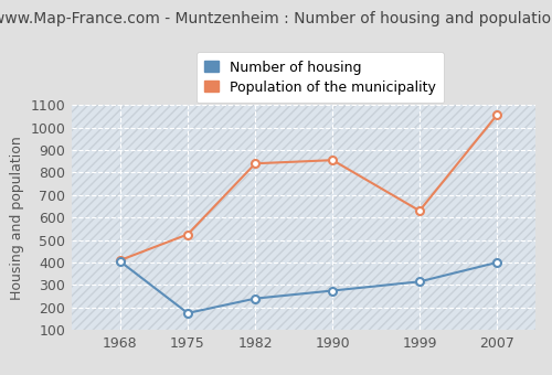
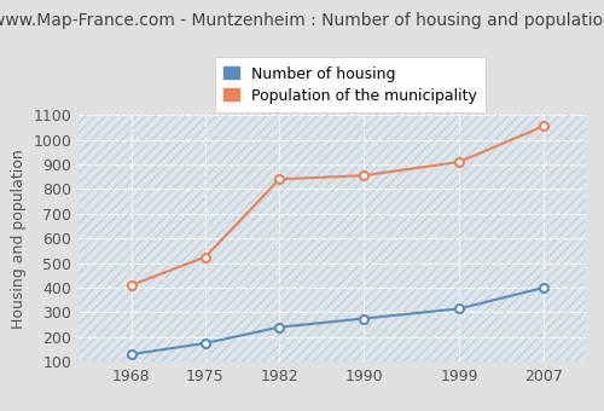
Number of housing/1968: 405 -> 130
Population of the municipality/1999: 630 -> 910
